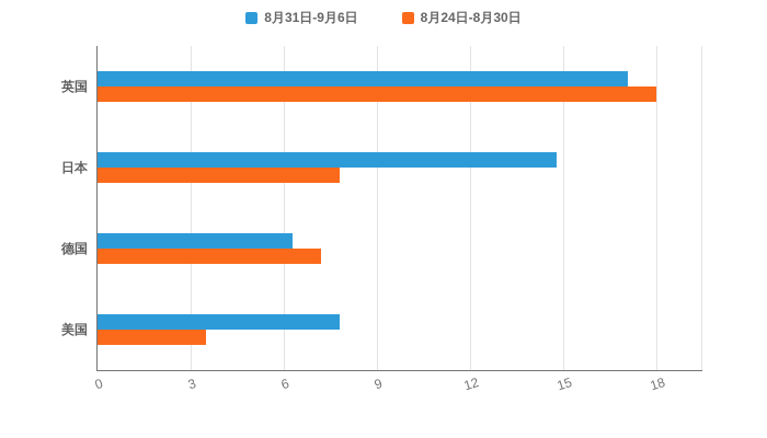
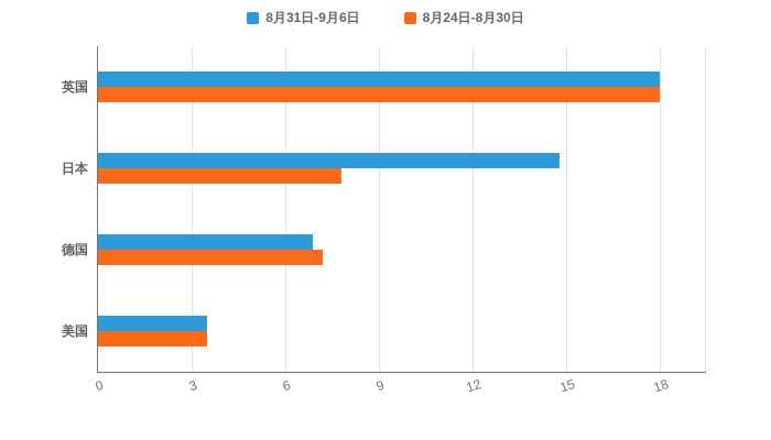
8月31日-9月6日/英国: 17.1 -> 18.0
8月31日-9月6日/德国: 6.3 -> 6.9
8月31日-9月6日/美国: 7.8 -> 3.5
